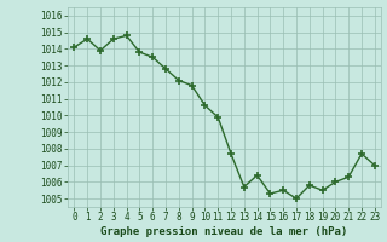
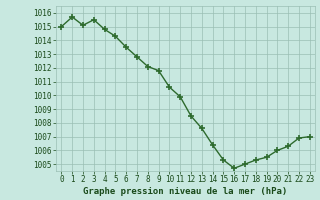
0: 1014.1 -> 1015.0
1: 1014.6 -> 1015.7
2: 1013.9 -> 1015.1
3: 1014.6 -> 1015.5
5: 1013.8 -> 1014.3
12: 1007.7 -> 1008.5
13: 1005.7 -> 1007.6
16: 1005.5 -> 1004.7
18: 1005.8 -> 1005.3
22: 1007.7 -> 1006.9
